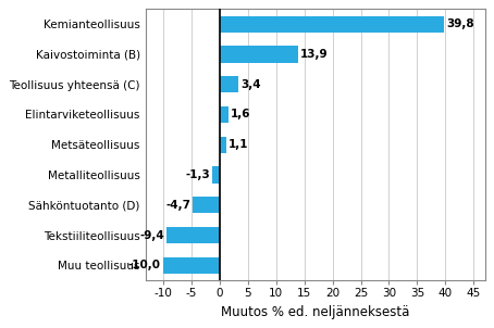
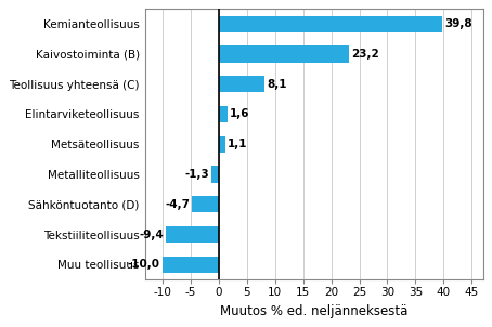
Kaivostoiminta (B): 13,9 -> 23,2
Teollisuus yhteensä (C): 3,4 -> 8,1
